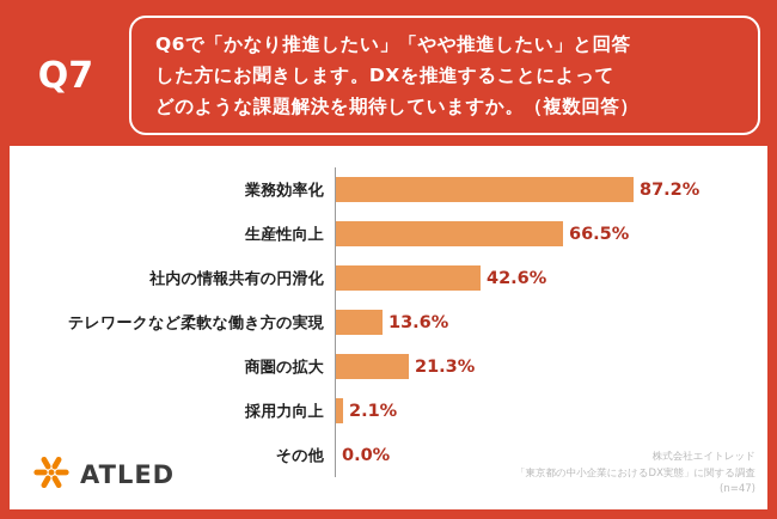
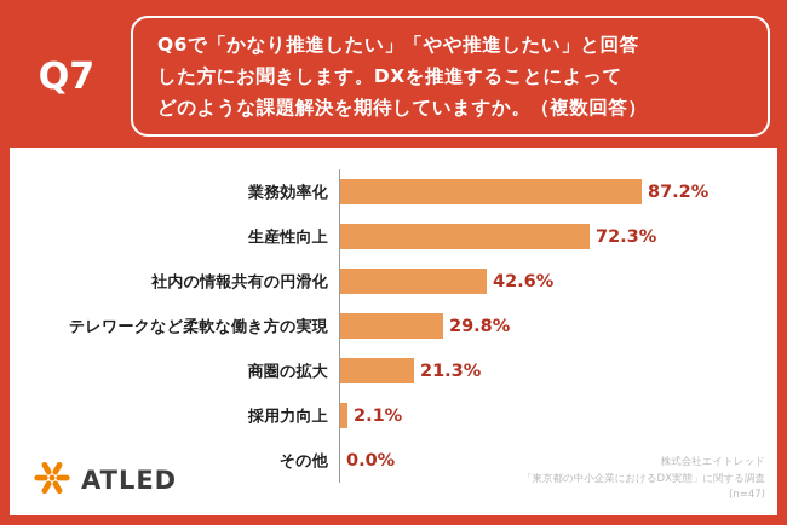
生産性向上: 66.5% -> 72.3%
テレワークなど柔軟な働き方の実現: 13.6% -> 29.8%
